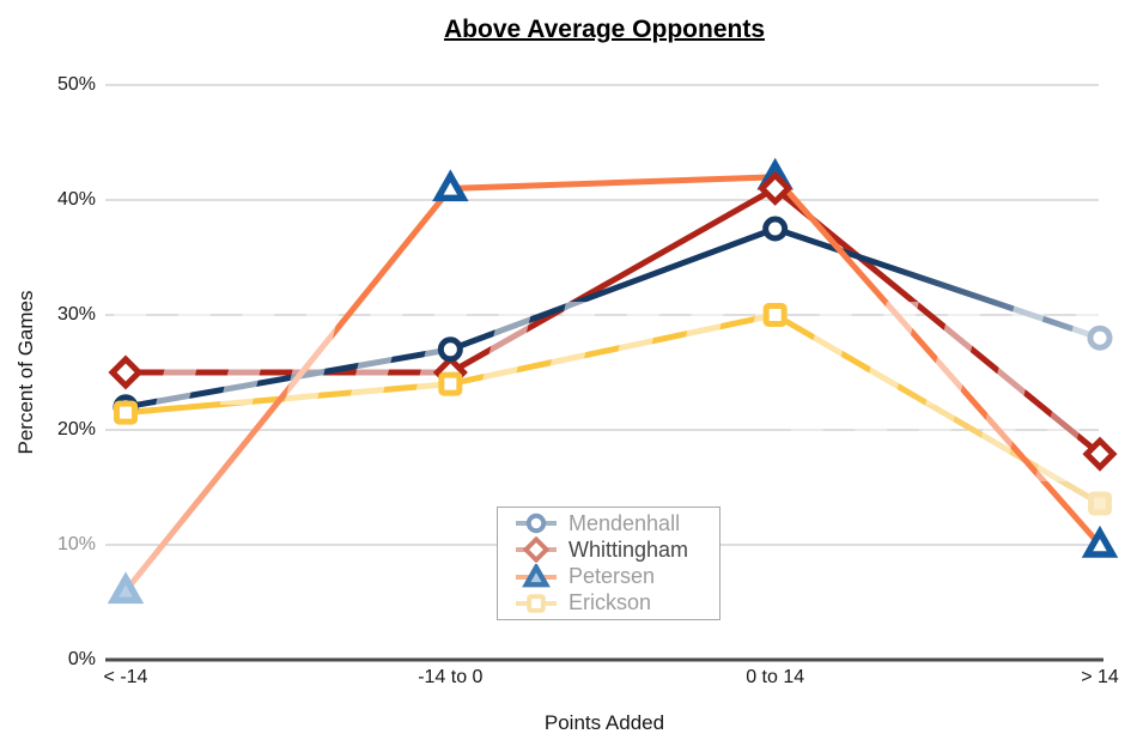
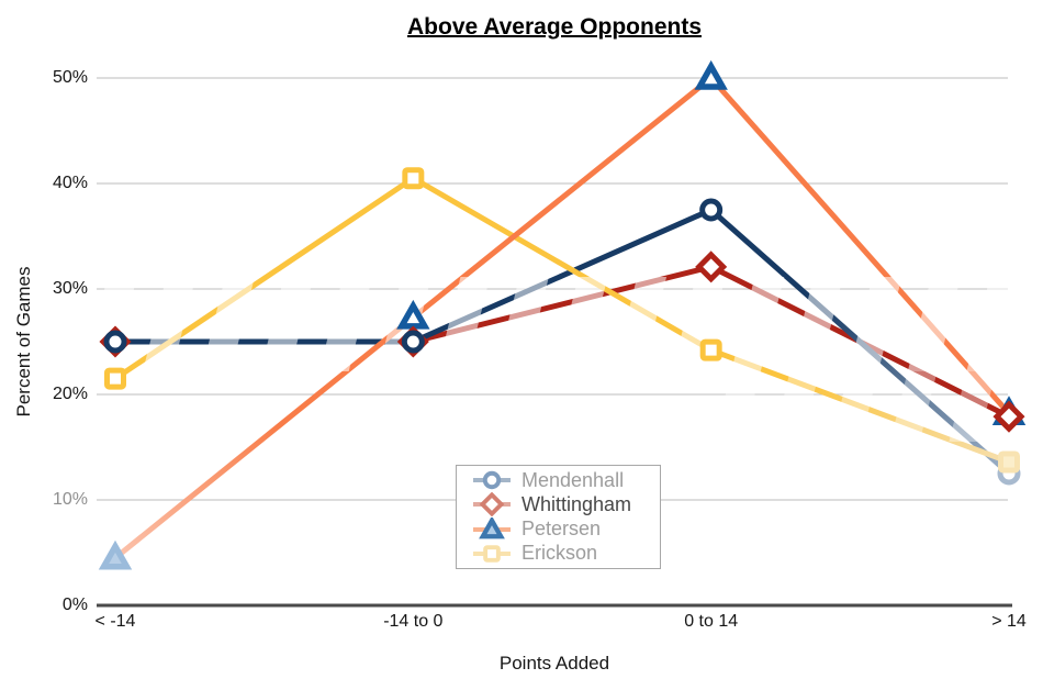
Mendenhall/< -14: 22% -> 25%
Petersen/< -14: 6% -> 4%
Mendenhall/-14 to 0: 27% -> 25%
Petersen/-14 to 0: 41% -> 27%
Erickson/-14 to 0: 24% -> 40%
Whittingham/0 to 14: 41% -> 32%
Petersen/0 to 14: 42% -> 50%
Erickson/0 to 14: 30% -> 24%
Mendenhall/> 14: 28% -> 12%
Petersen/> 14: 10% -> 18%
